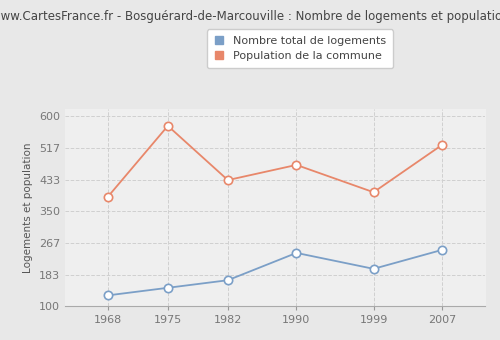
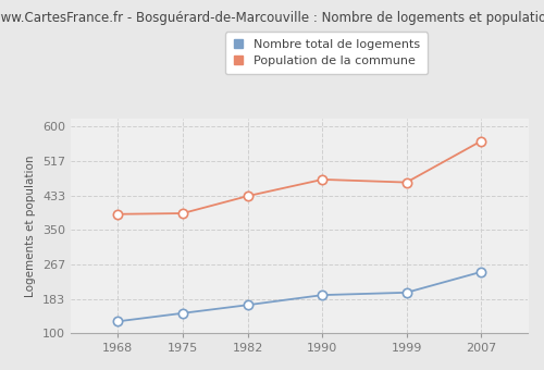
Population de la commune/1975: 575 -> 390
Nombre total de logements/1990: 240 -> 192
Population de la commune/1999: 400 -> 465
Population de la commune/2007: 525 -> 565
